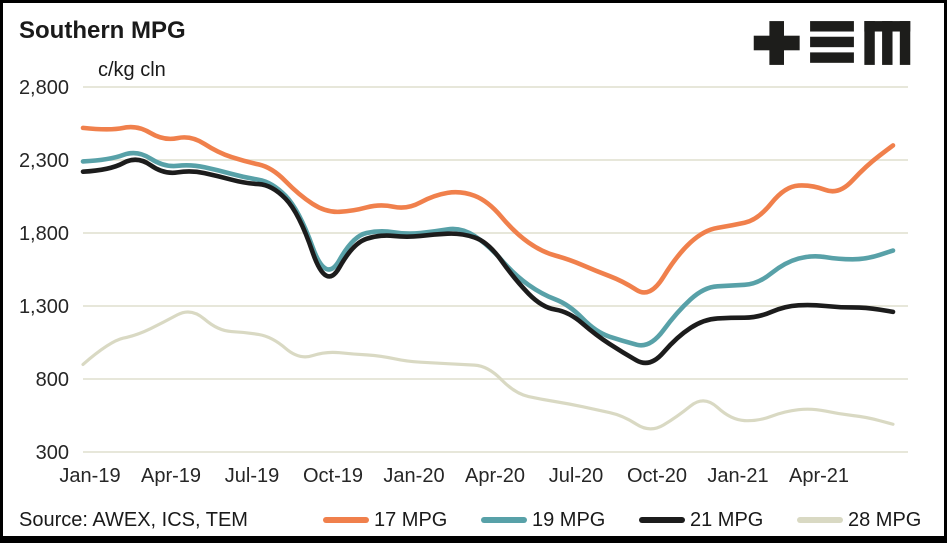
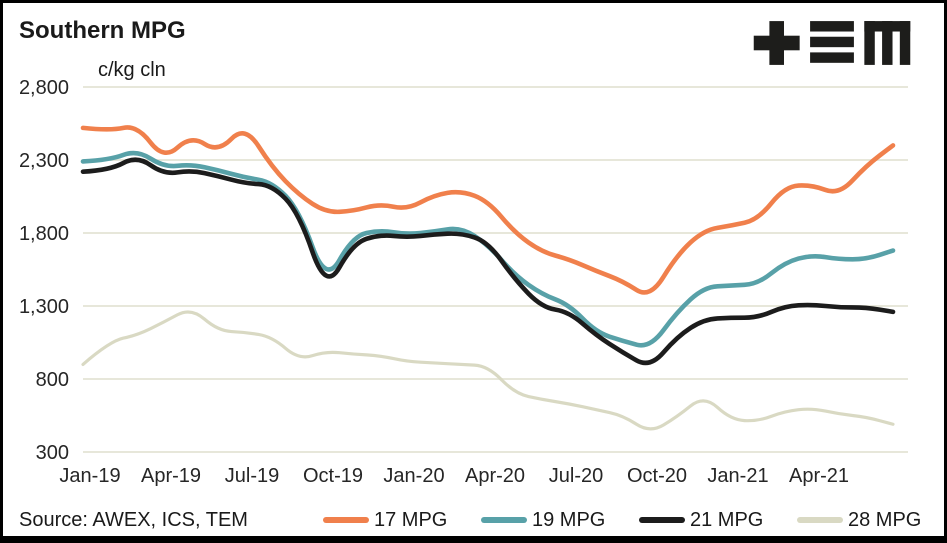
17 MPG/Apr-19: 2430 -> 2300
17 MPG/Jul-19: 2290 -> 2540
